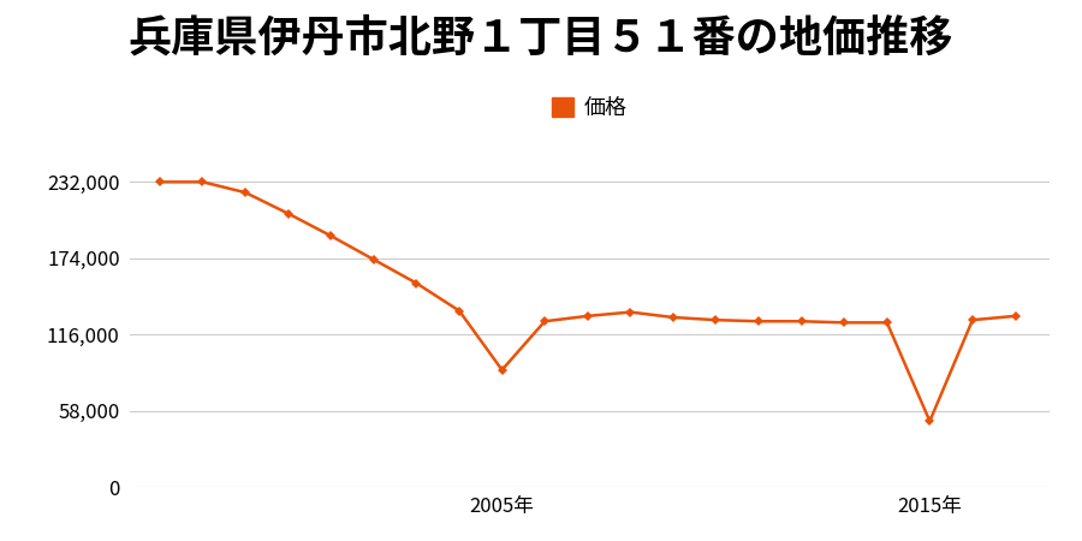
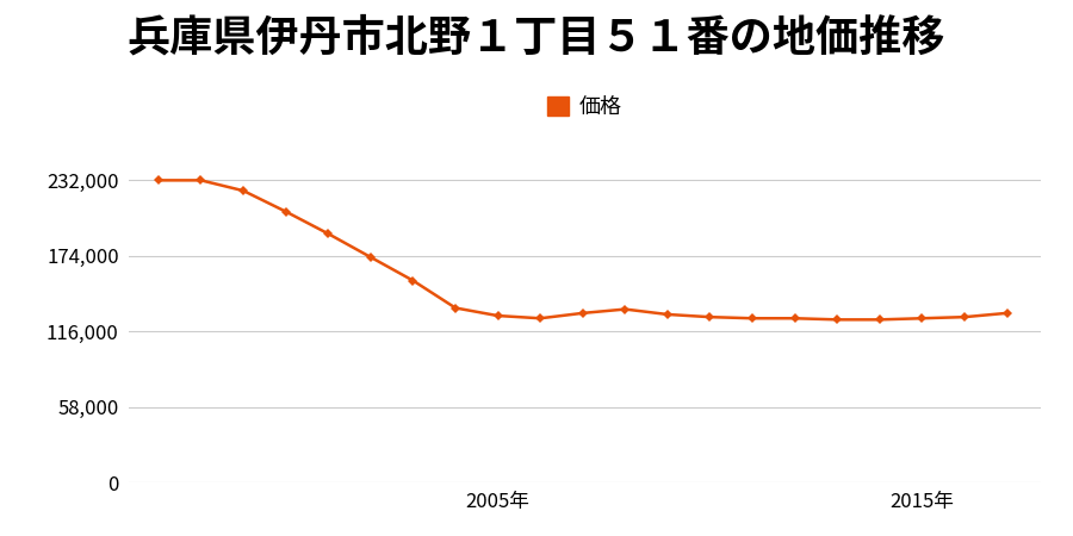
2005年: 89,000 -> 128,000
2015年: 50,000 -> 126,000
